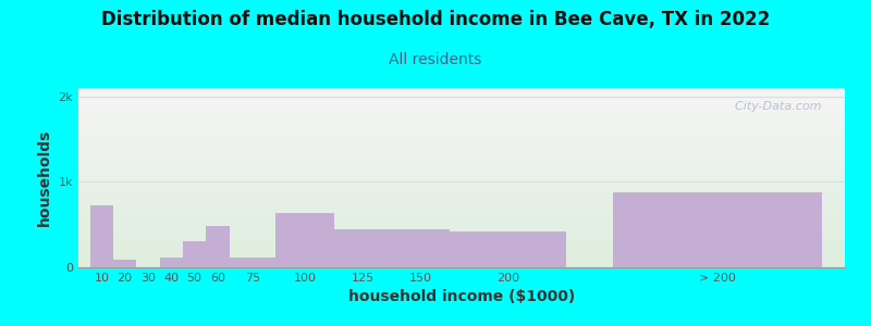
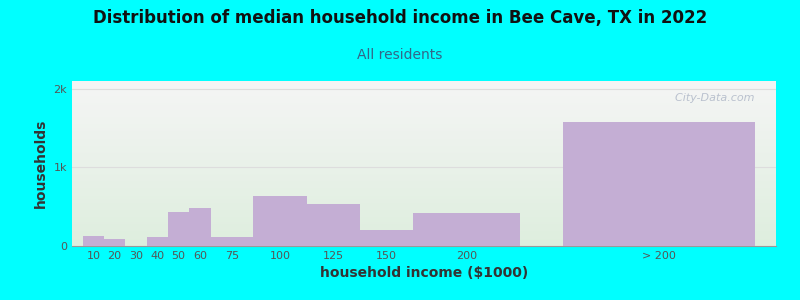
10: 0.72k -> 0.13k
50: 0.30k -> 0.43k
125: 0.44k -> 0.53k
150: 0.44k -> 0.20k
> 200: 0.88k -> 1.58k
